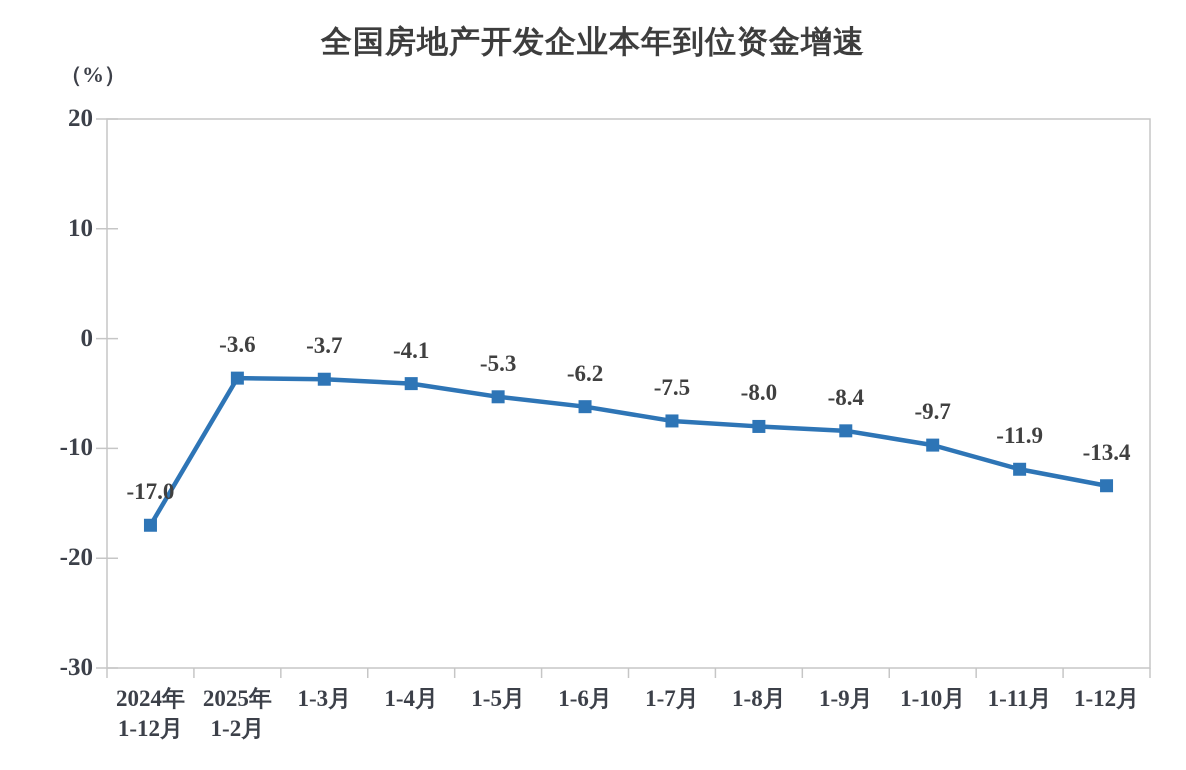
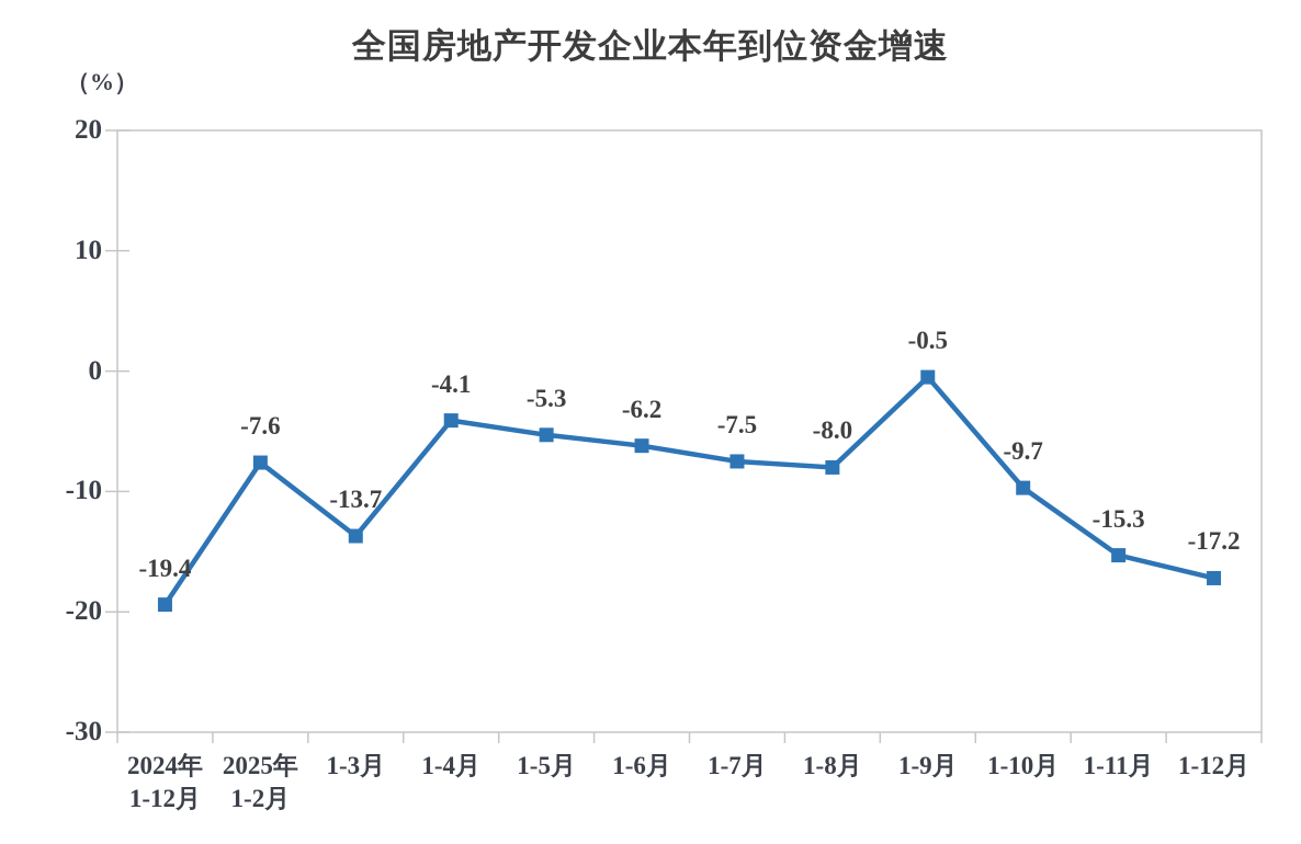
2024年 1-12月: -17.0 -> -19.4
2025年 1-2月: -3.6 -> -7.6
1-3月: -3.7 -> -13.7
1-9月: -8.4 -> -0.5
1-11月: -11.9 -> -15.3
1-12月: -13.4 -> -17.2
